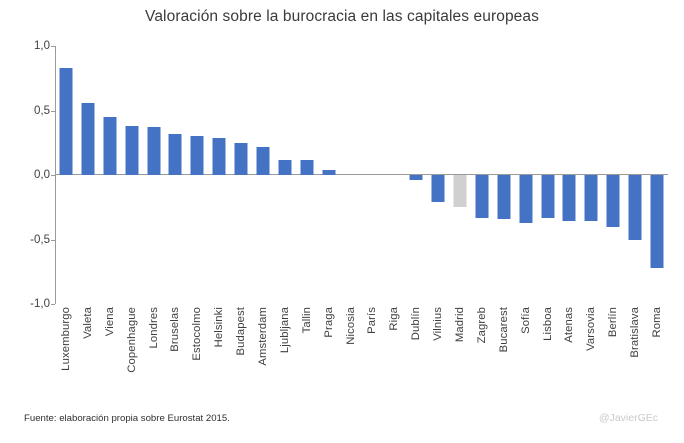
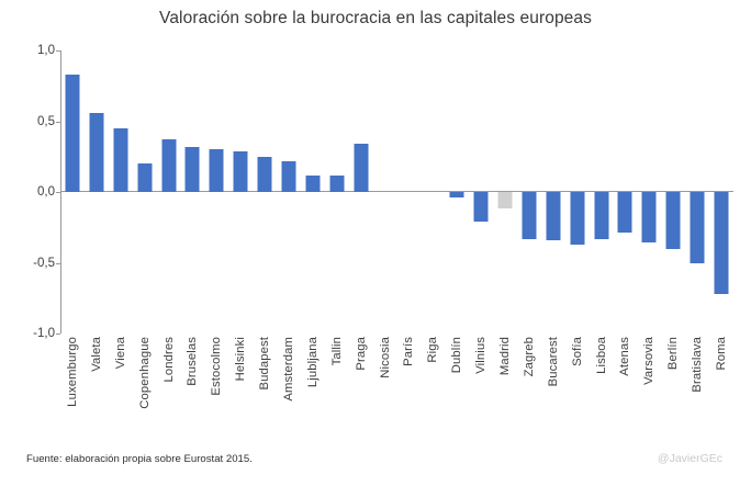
Copenhague: 0,38 -> 0,20
Praga: 0,04 -> 0,34
Madrid: -0,25 -> -0,12
Atenas: -0,36 -> -0,29
